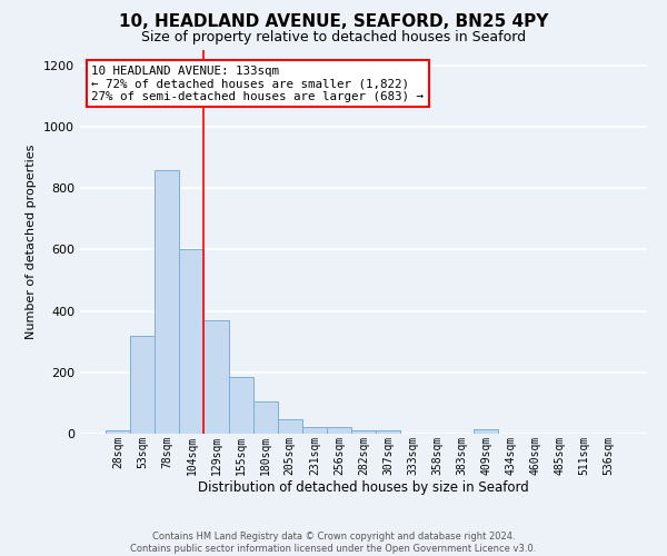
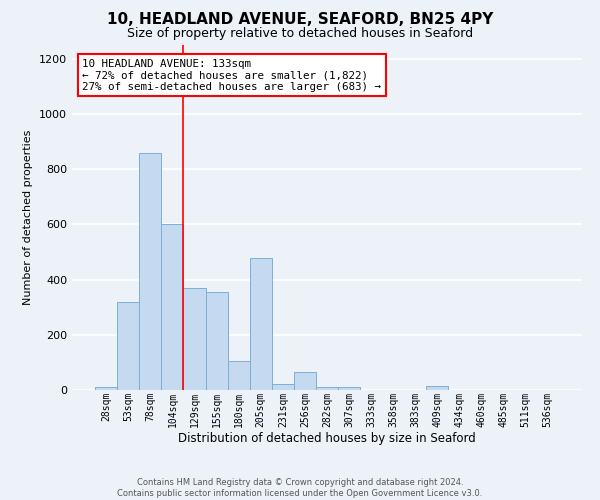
155sqm: 185 -> 355
205sqm: 47 -> 480
256sqm: 20 -> 65
